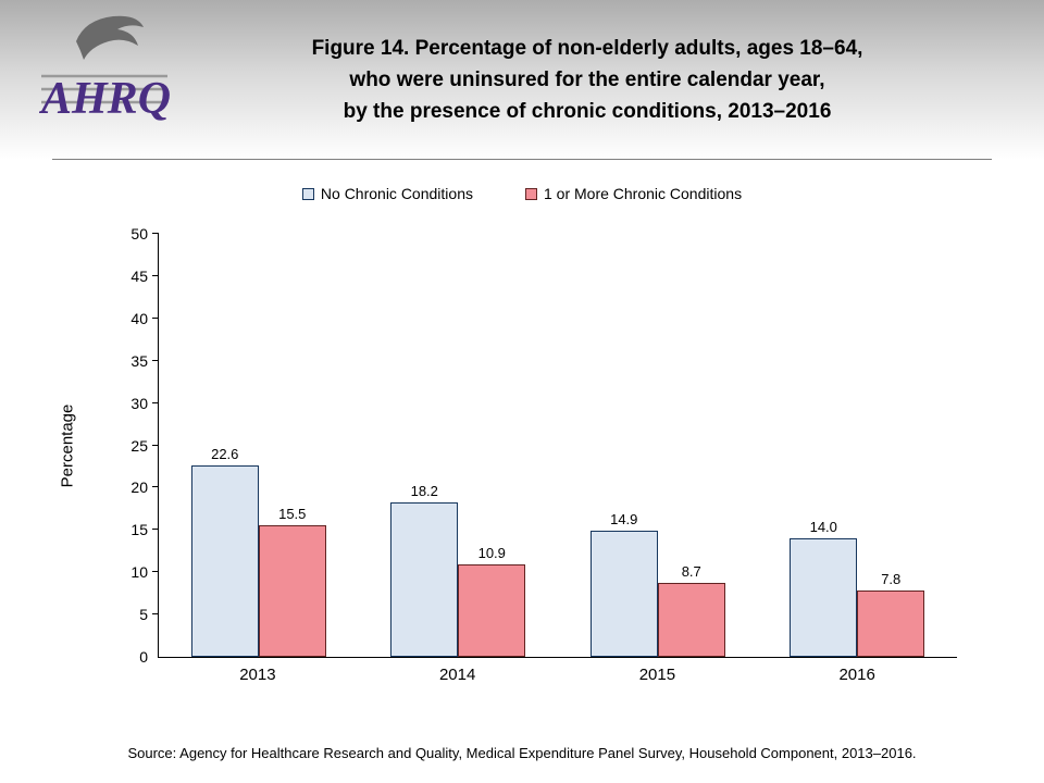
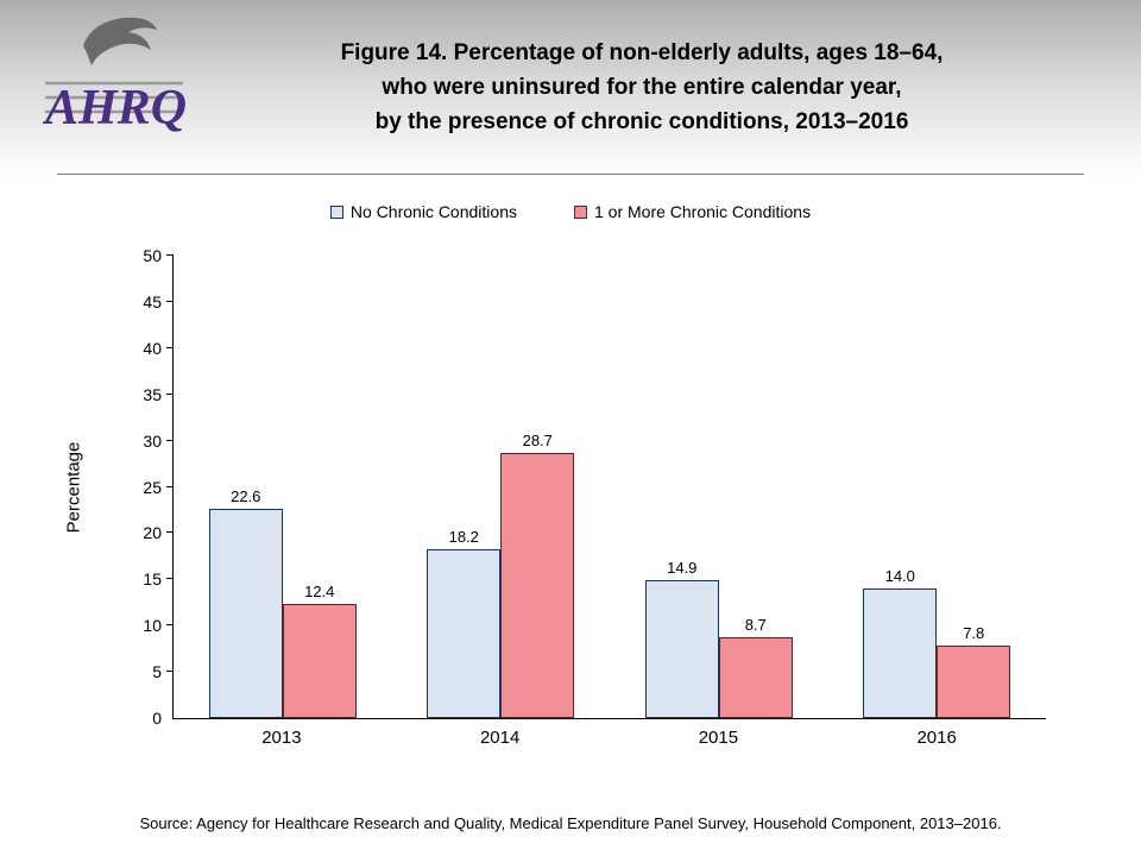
1 or More Chronic Conditions/2013: 15.5 -> 12.4
1 or More Chronic Conditions/2014: 10.9 -> 28.7
